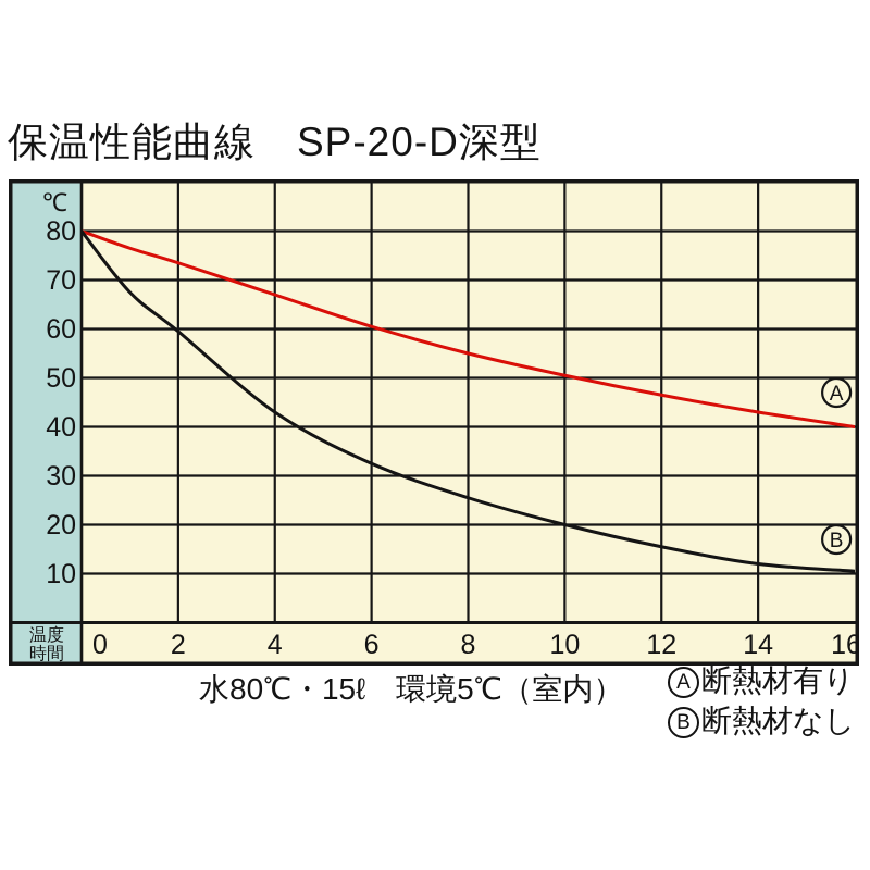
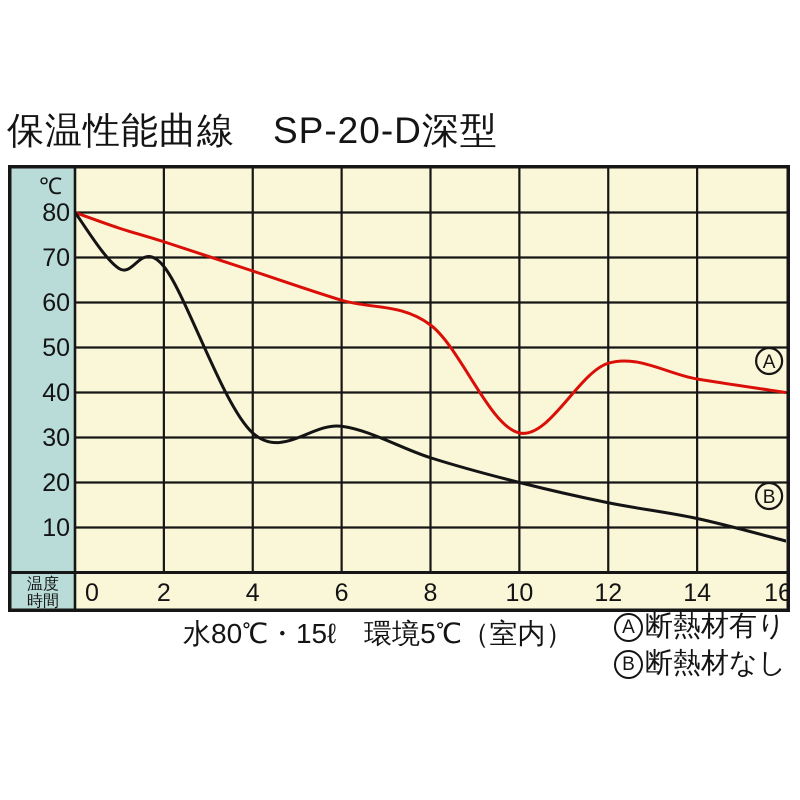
断熱材なし/2: 60 -> 68
断熱材なし/4: 43 -> 31
断熱材有り/10: 50 -> 31
断熱材なし/16: 10 -> 7
